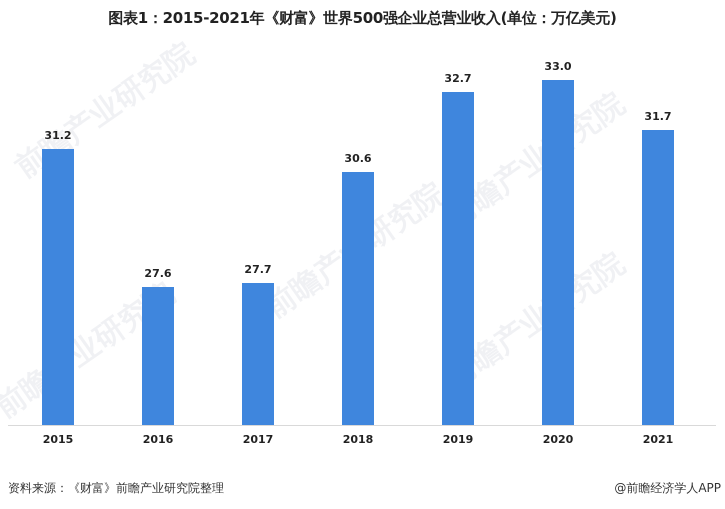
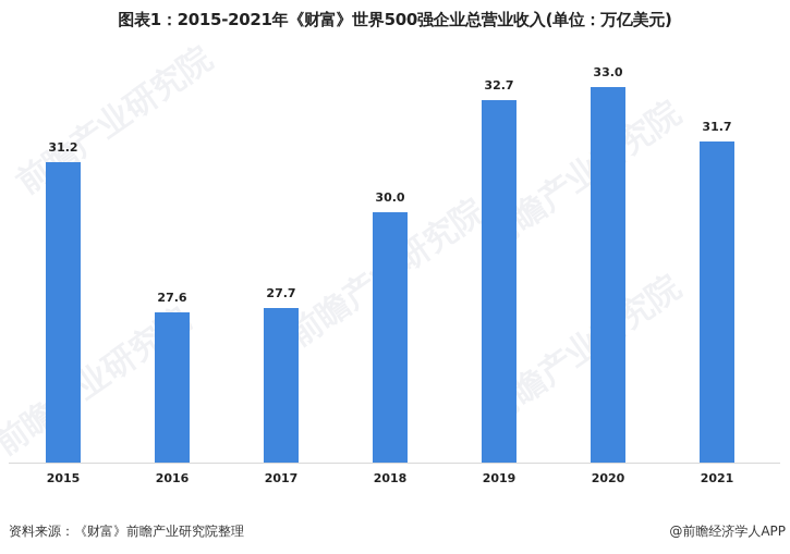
2018: 30.6 -> 30.0
